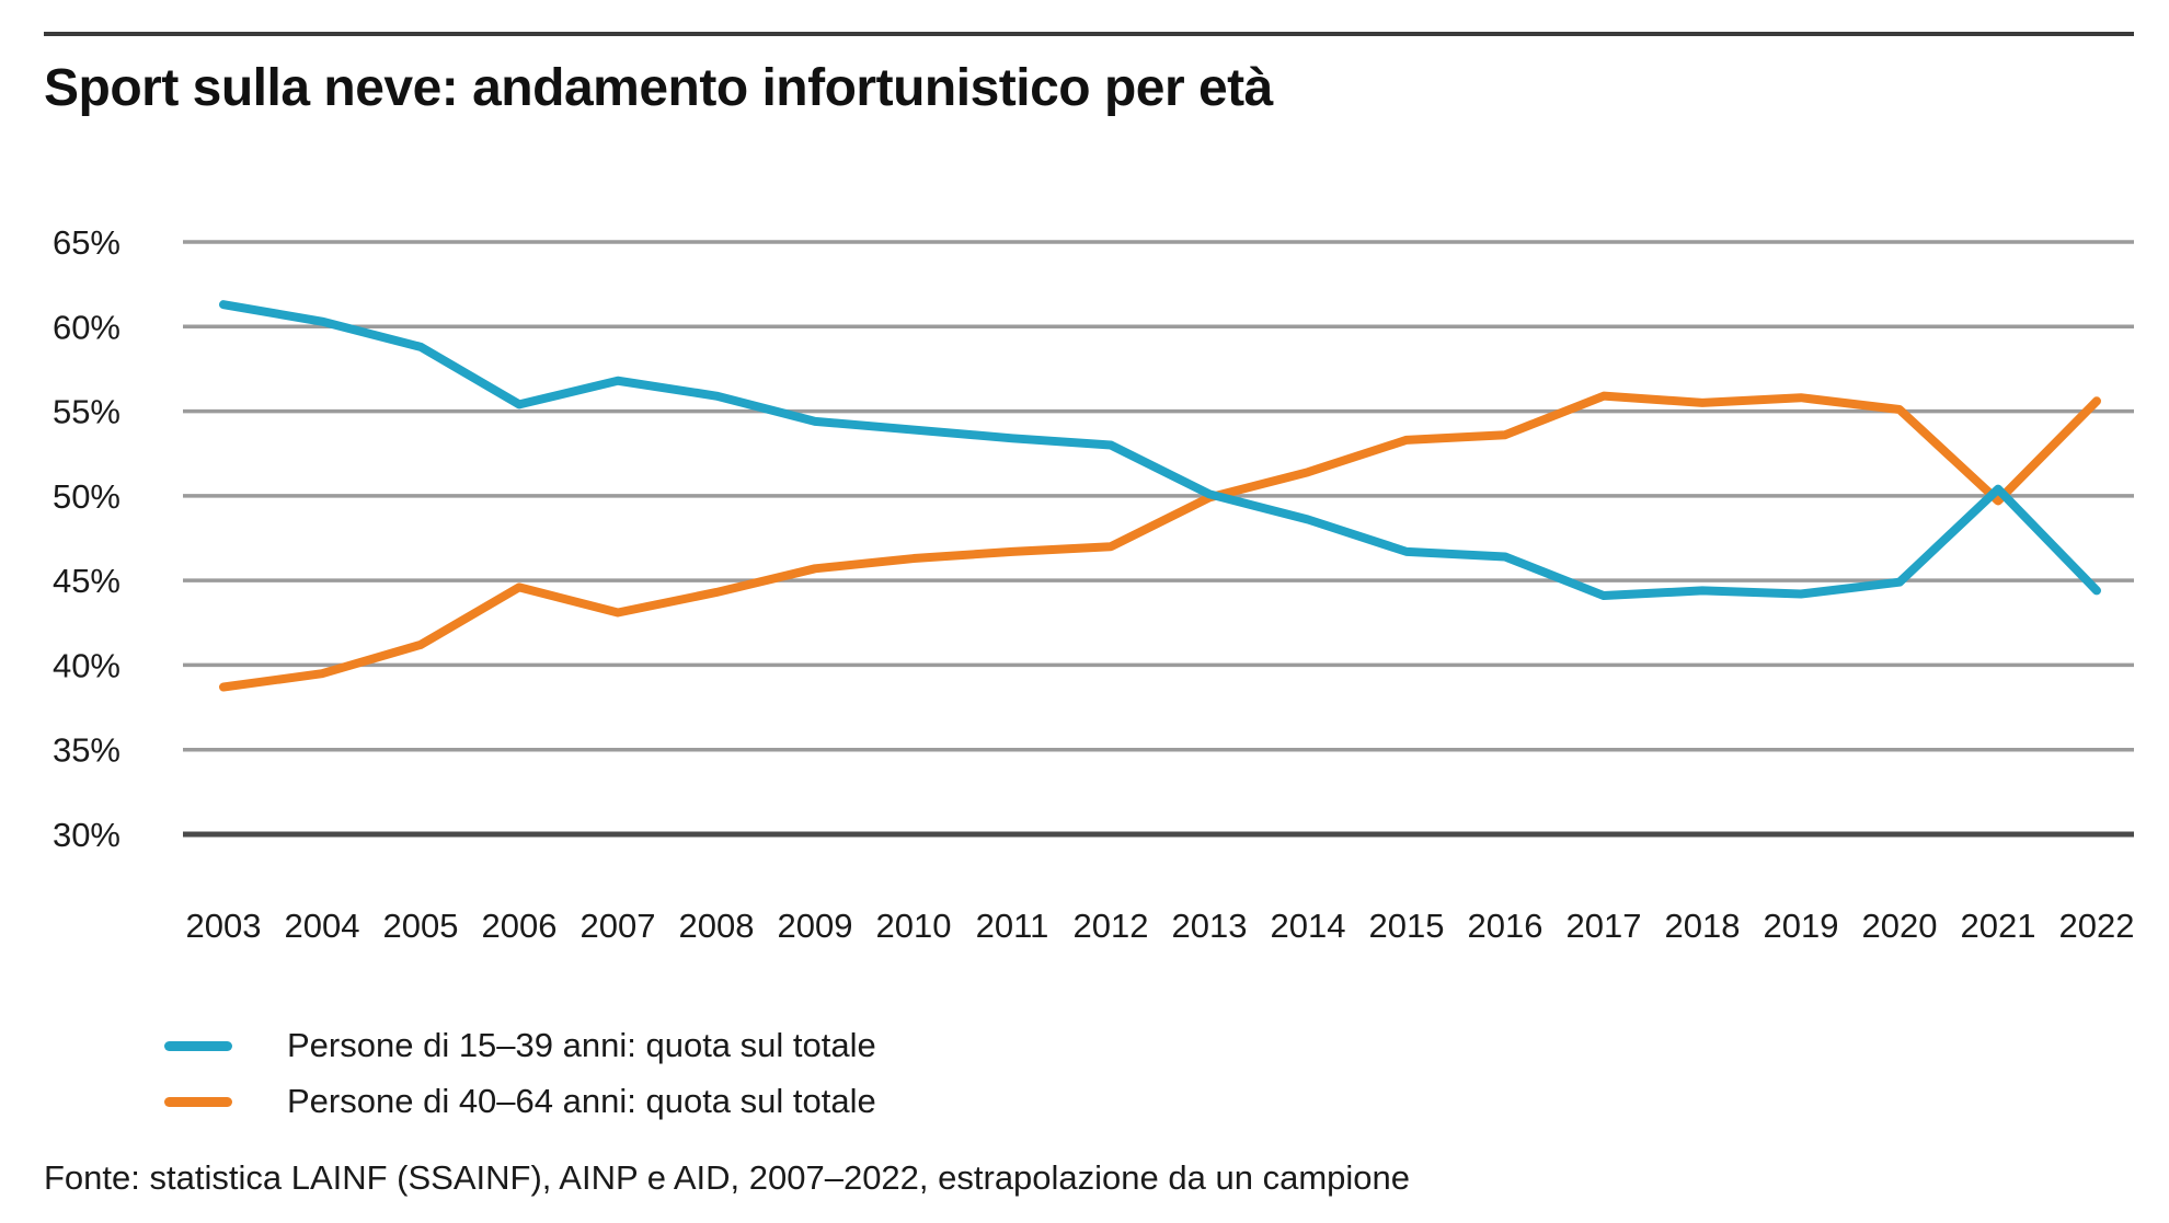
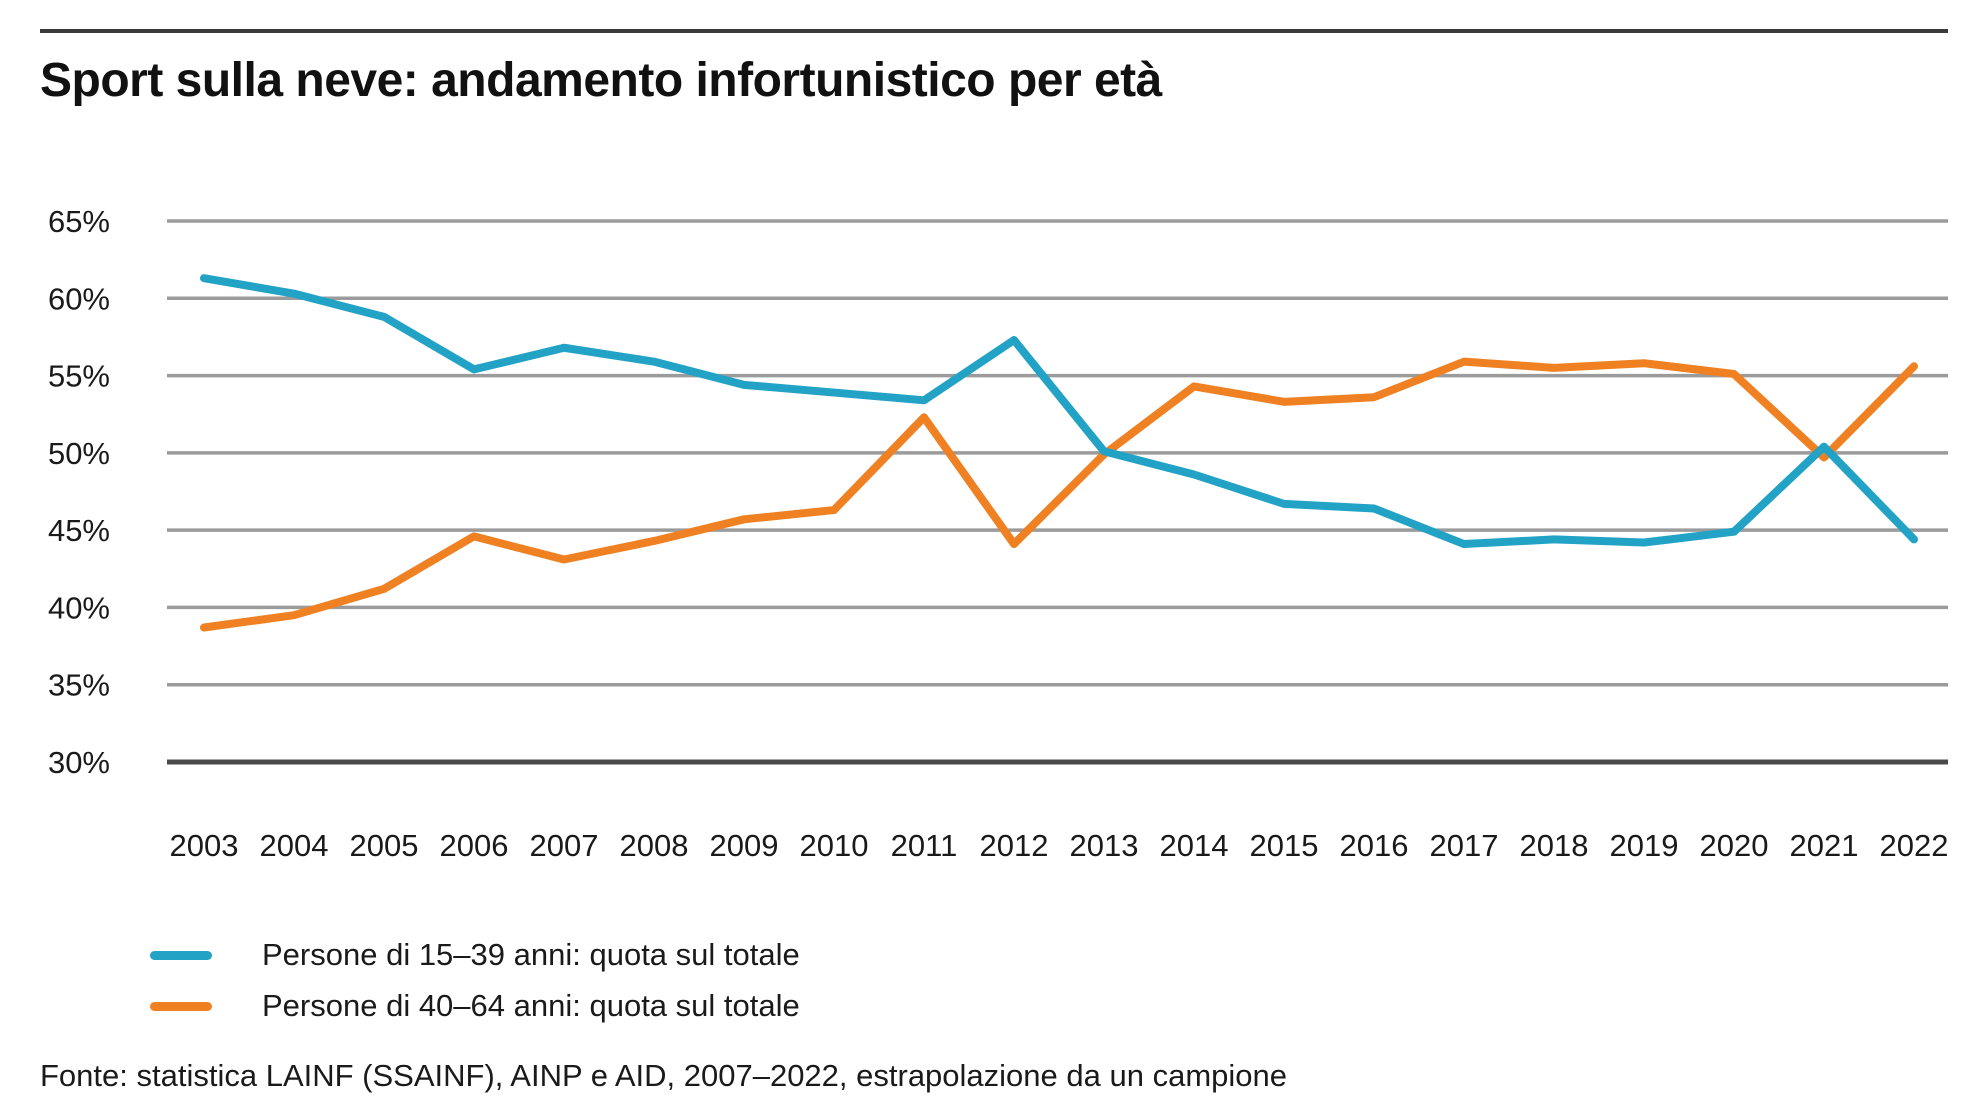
Persone di 40–64 anni: quota sul totale/2011: 46.7% -> 52.3%
Persone di 15–39 anni: quota sul totale/2012: 53.0% -> 57.3%
Persone di 40–64 anni: quota sul totale/2012: 47.0% -> 44.1%
Persone di 40–64 anni: quota sul totale/2014: 51.4% -> 54.3%
